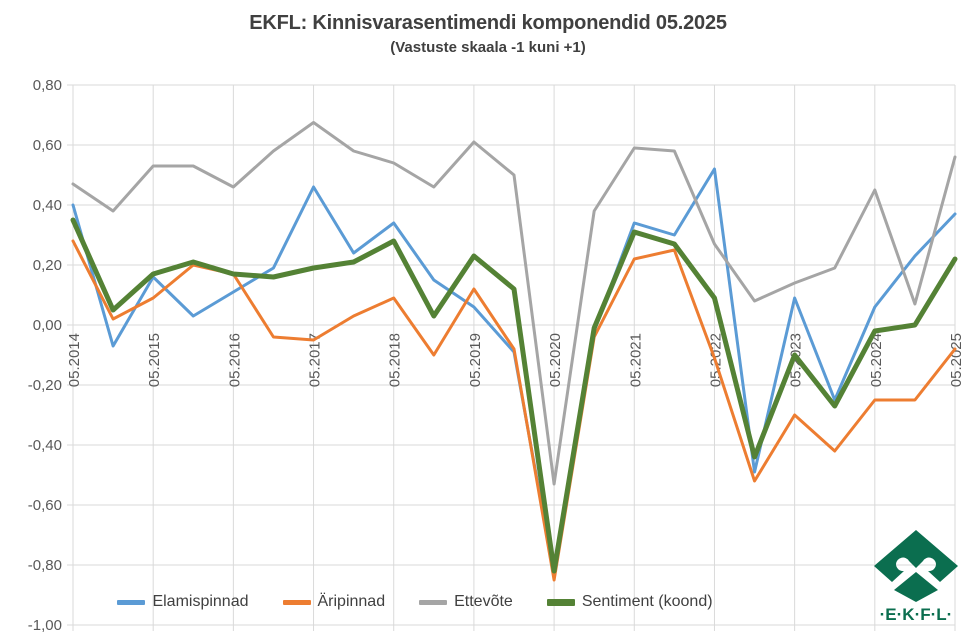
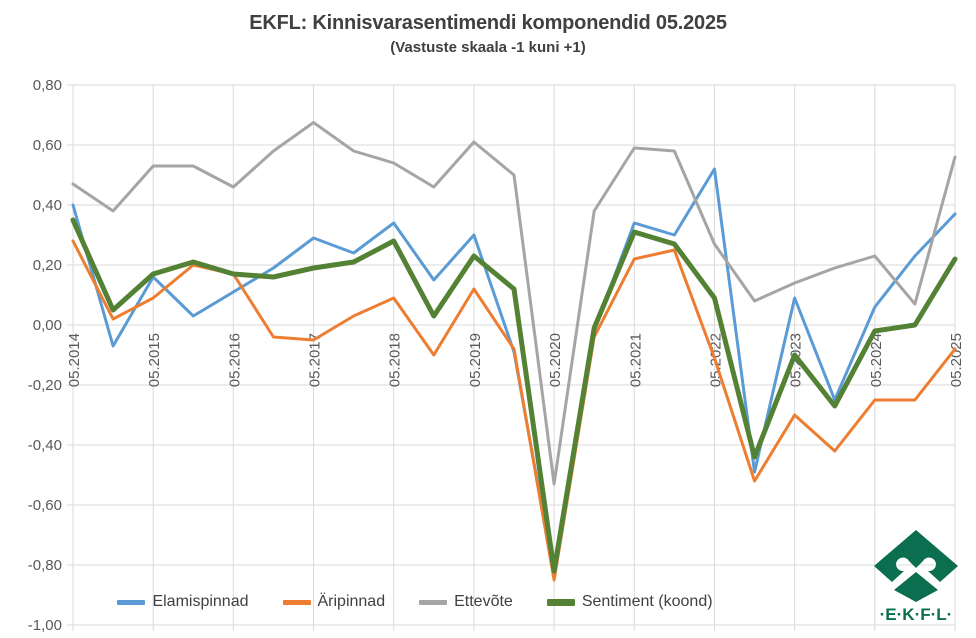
Elamispinnad/05.2017: 0,46 -> 0,29
Elamispinnad/05.2019: 0,06 -> 0,30
Ettevõte/05.2024: 0,45 -> 0,23
